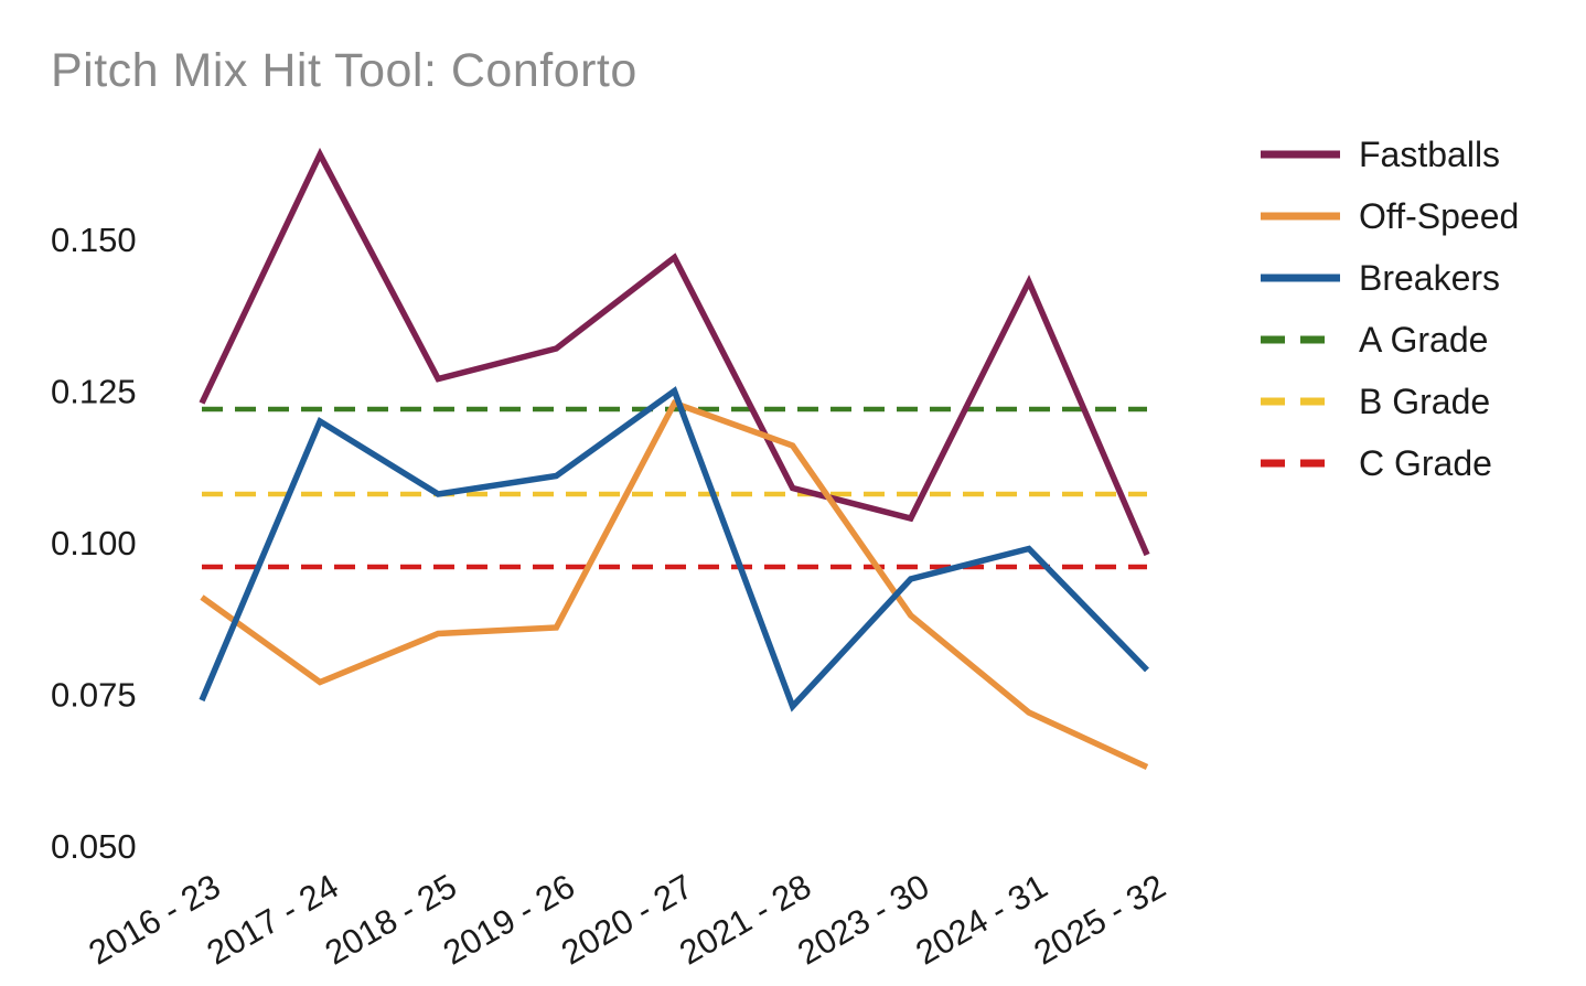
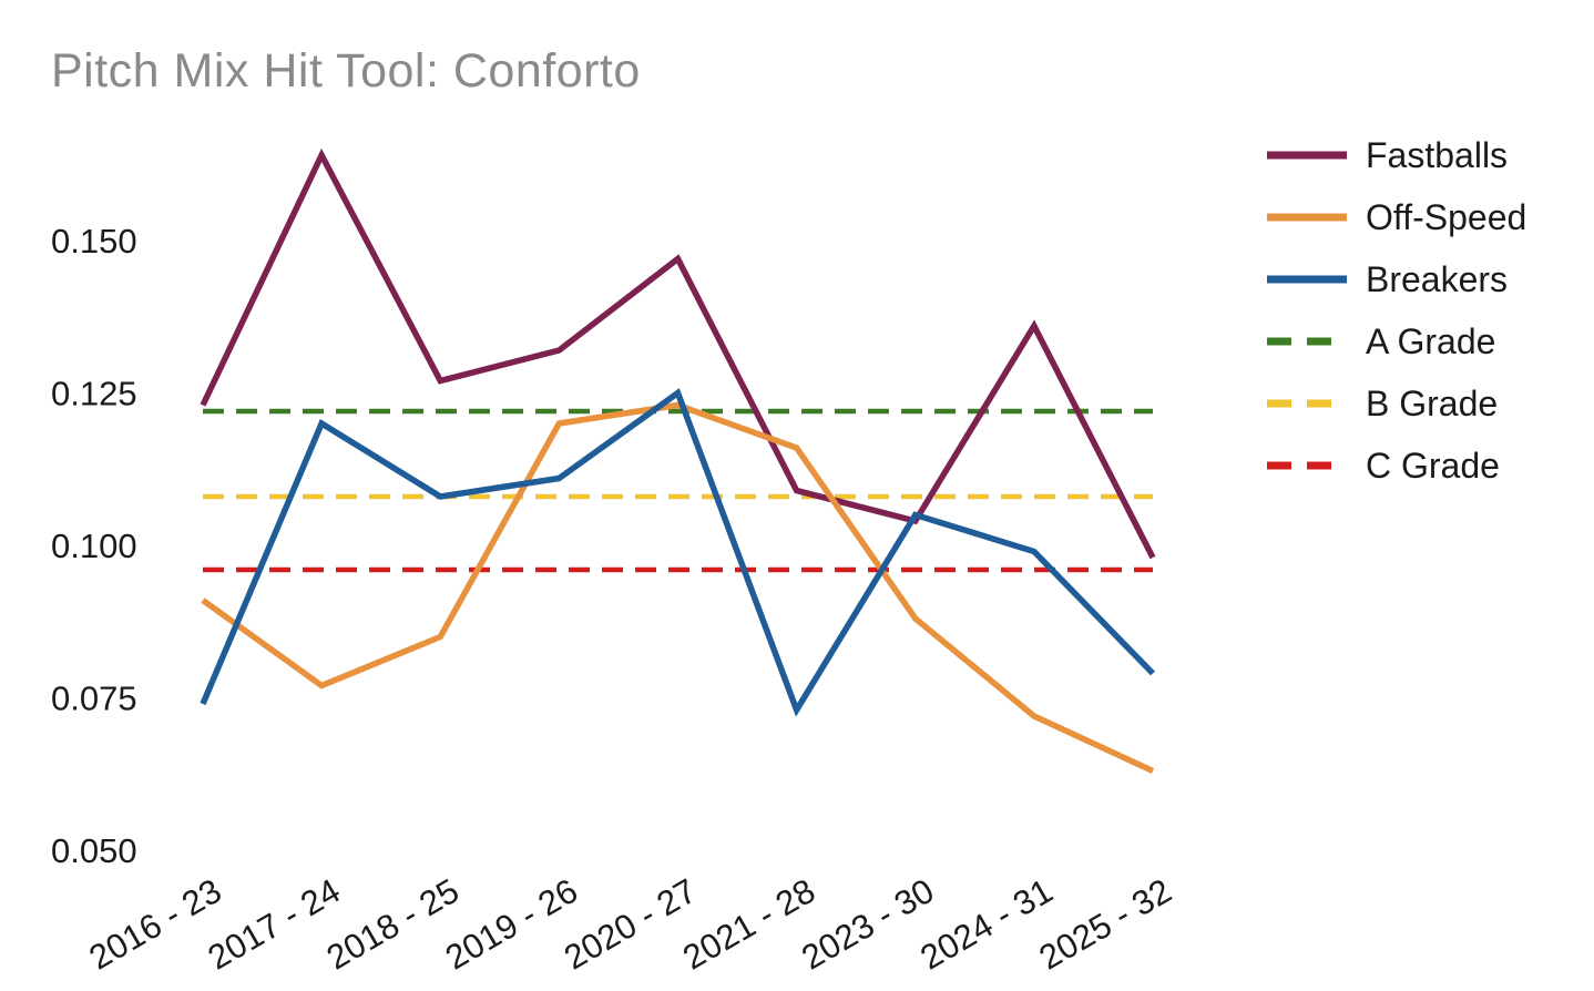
Off-Speed/2019 - 26: 0.086 -> 0.120
Breakers/2023 - 30: 0.094 -> 0.105
Fastballs/2024 - 31: 0.143 -> 0.136
